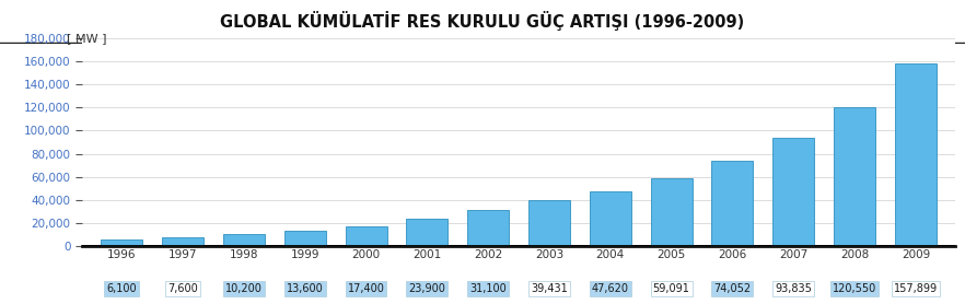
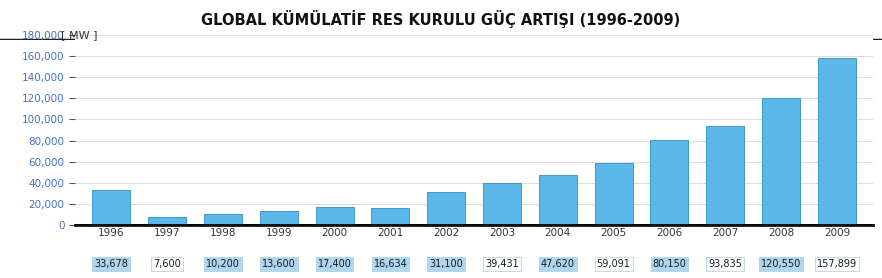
1996: 6,100 -> 33,678
2001: 23,900 -> 16,634
2006: 74,052 -> 80,150
